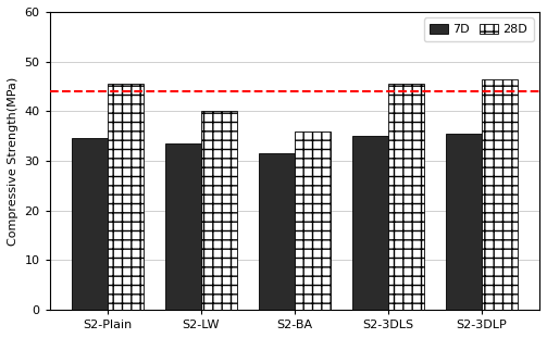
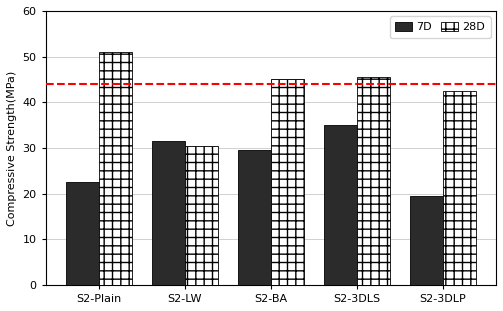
7D/S2-Plain: 34.5 -> 22.5
28D/S2-Plain: 45.5 -> 51.0
7D/S2-LW: 33.5 -> 31.5
28D/S2-LW: 40.0 -> 30.5
7D/S2-BA: 31.5 -> 29.5
28D/S2-BA: 36.0 -> 45.0
7D/S2-3DLP: 35.5 -> 19.5
28D/S2-3DLP: 46.5 -> 42.5
